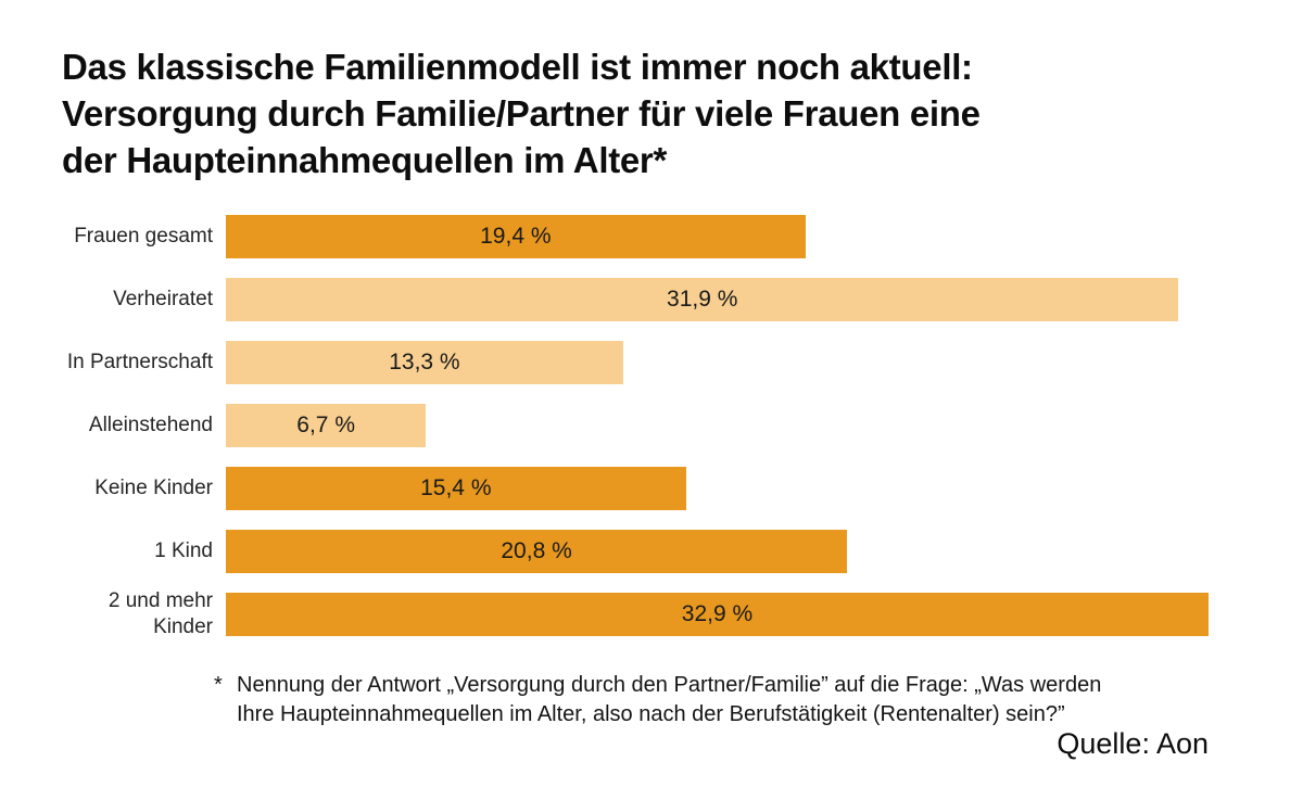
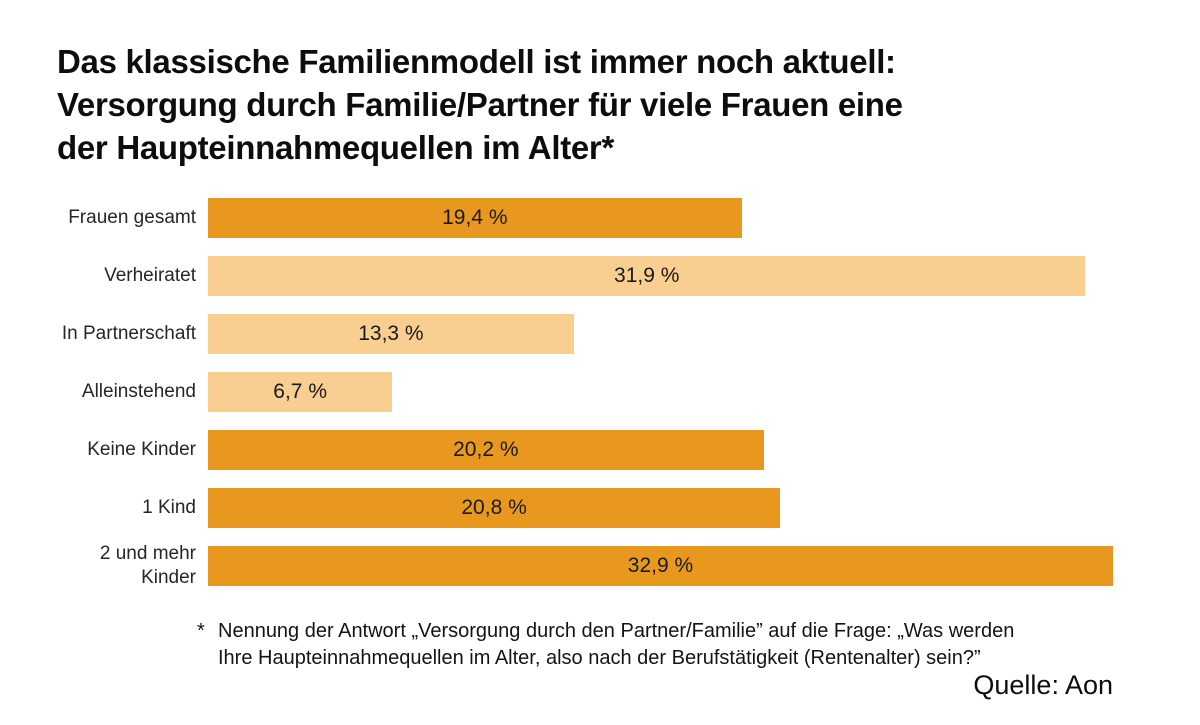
Keine Kinder: 15,4 -> 20,2
